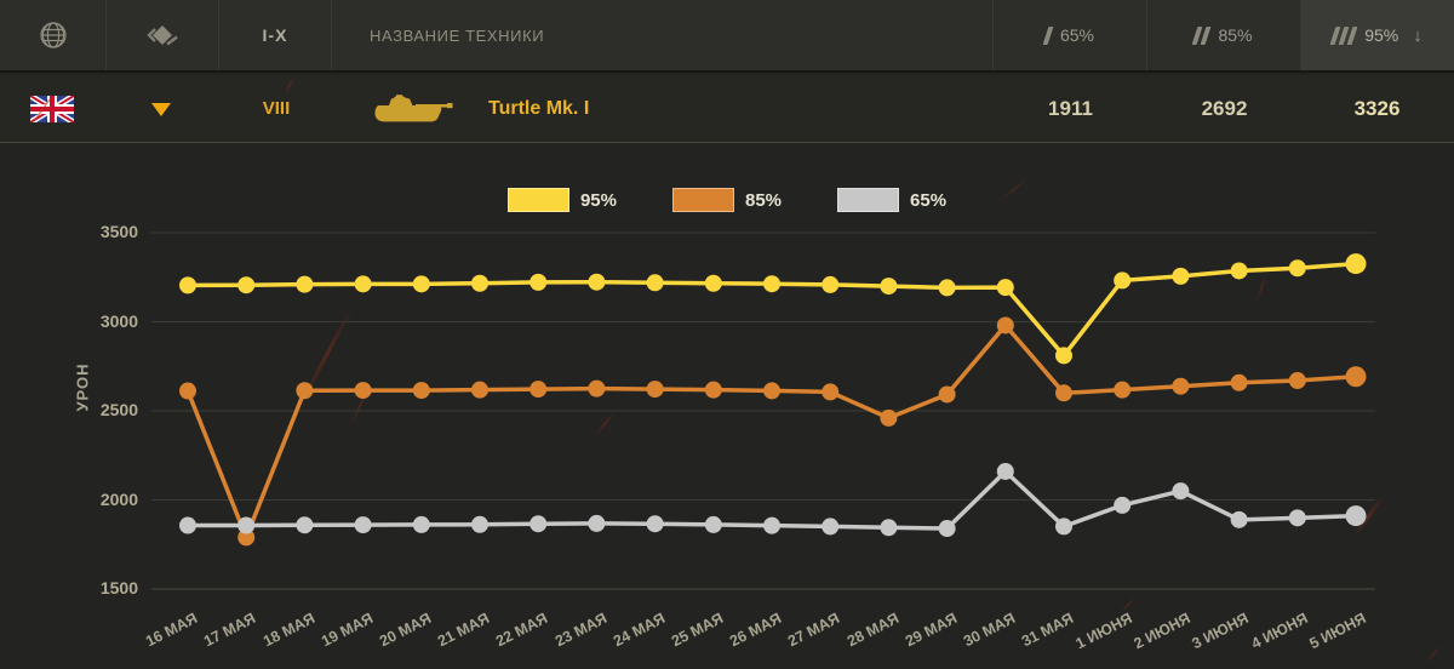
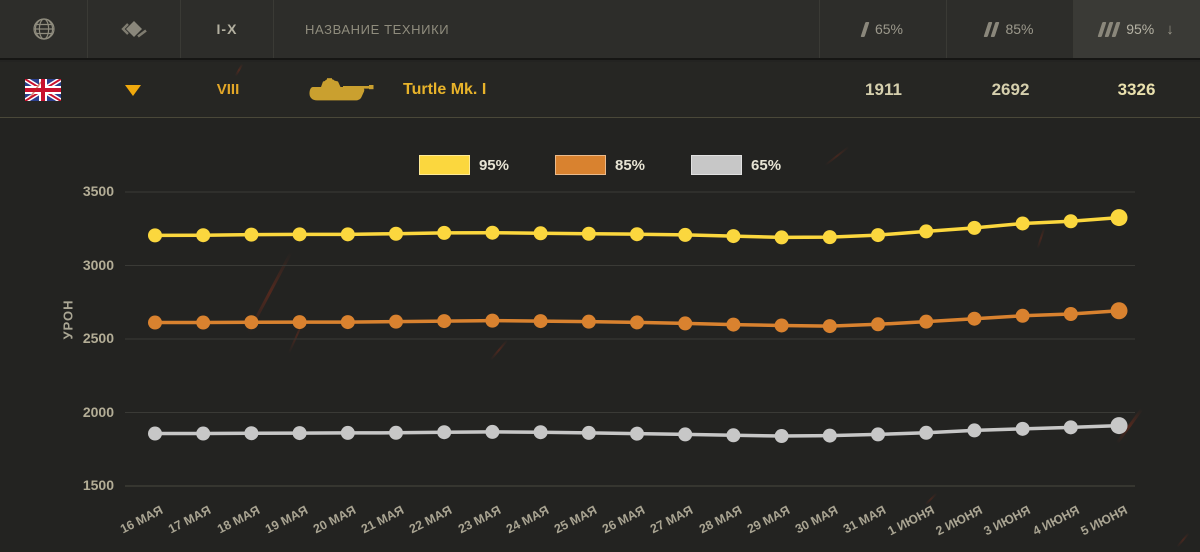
85%/17 МАЯ: 1790 -> 2610
85%/28 МАЯ: 2460 -> 2600
85%/30 МАЯ: 2980 -> 2590
65%/30 МАЯ: 2160 -> 1840
95%/31 МАЯ: 2810 -> 3210
65%/1 ИЮНЯ: 1970 -> 1860
65%/2 ИЮНЯ: 2050 -> 1880
